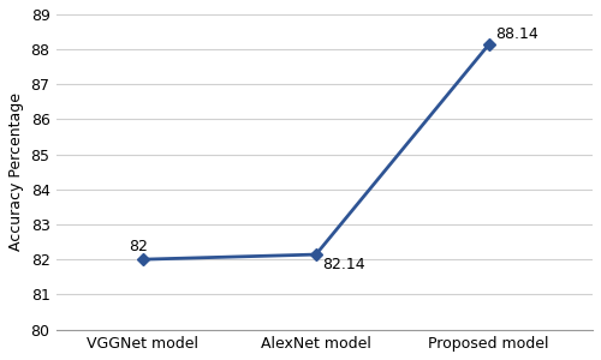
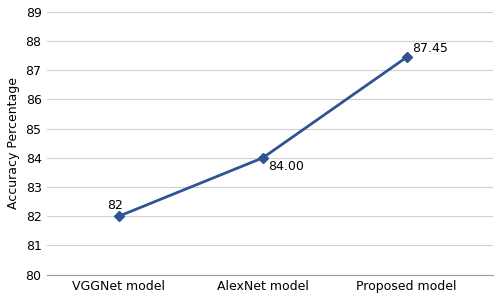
AlexNet model: 82.14 -> 84.00
Proposed model: 88.14 -> 87.45
